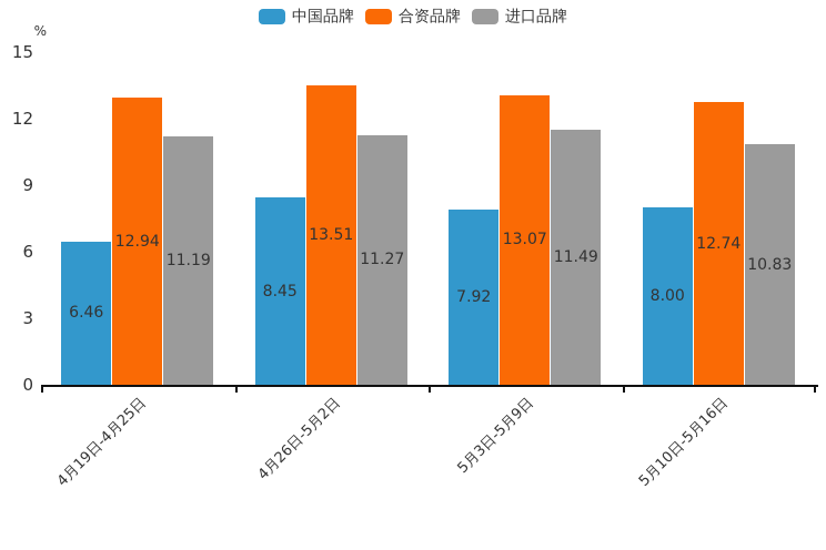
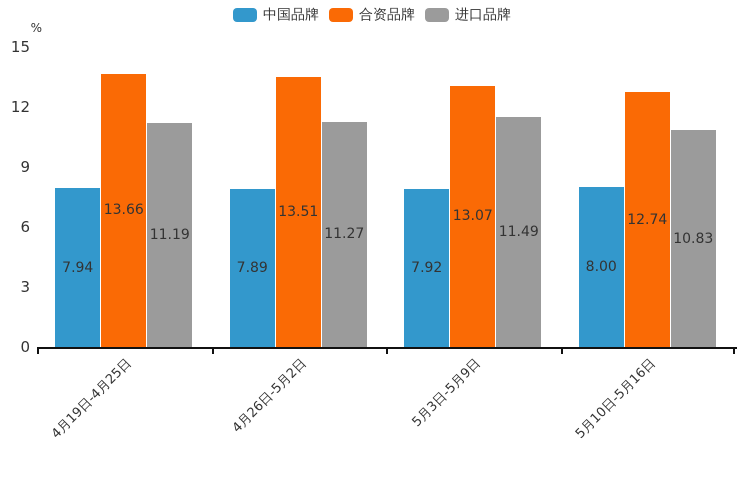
中国品牌/4月19日-4月25日: 6.46 -> 7.94
合资品牌/4月19日-4月25日: 12.94 -> 13.66
中国品牌/4月26日-5月2日: 8.45 -> 7.89
